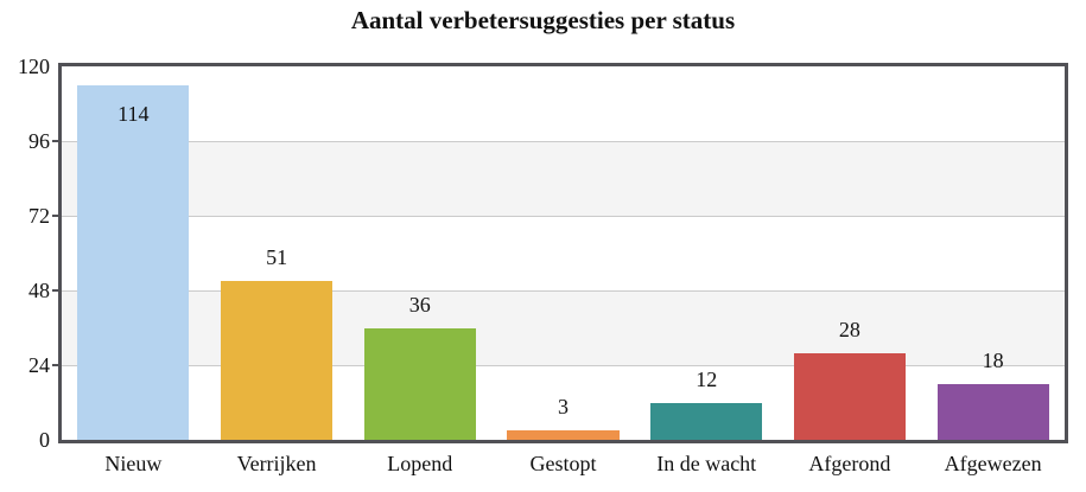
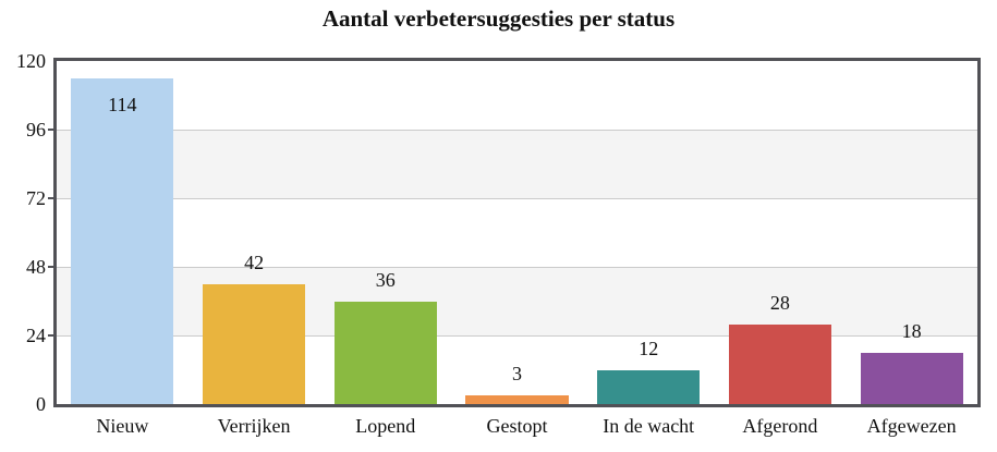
Verrijken: 51 -> 42
